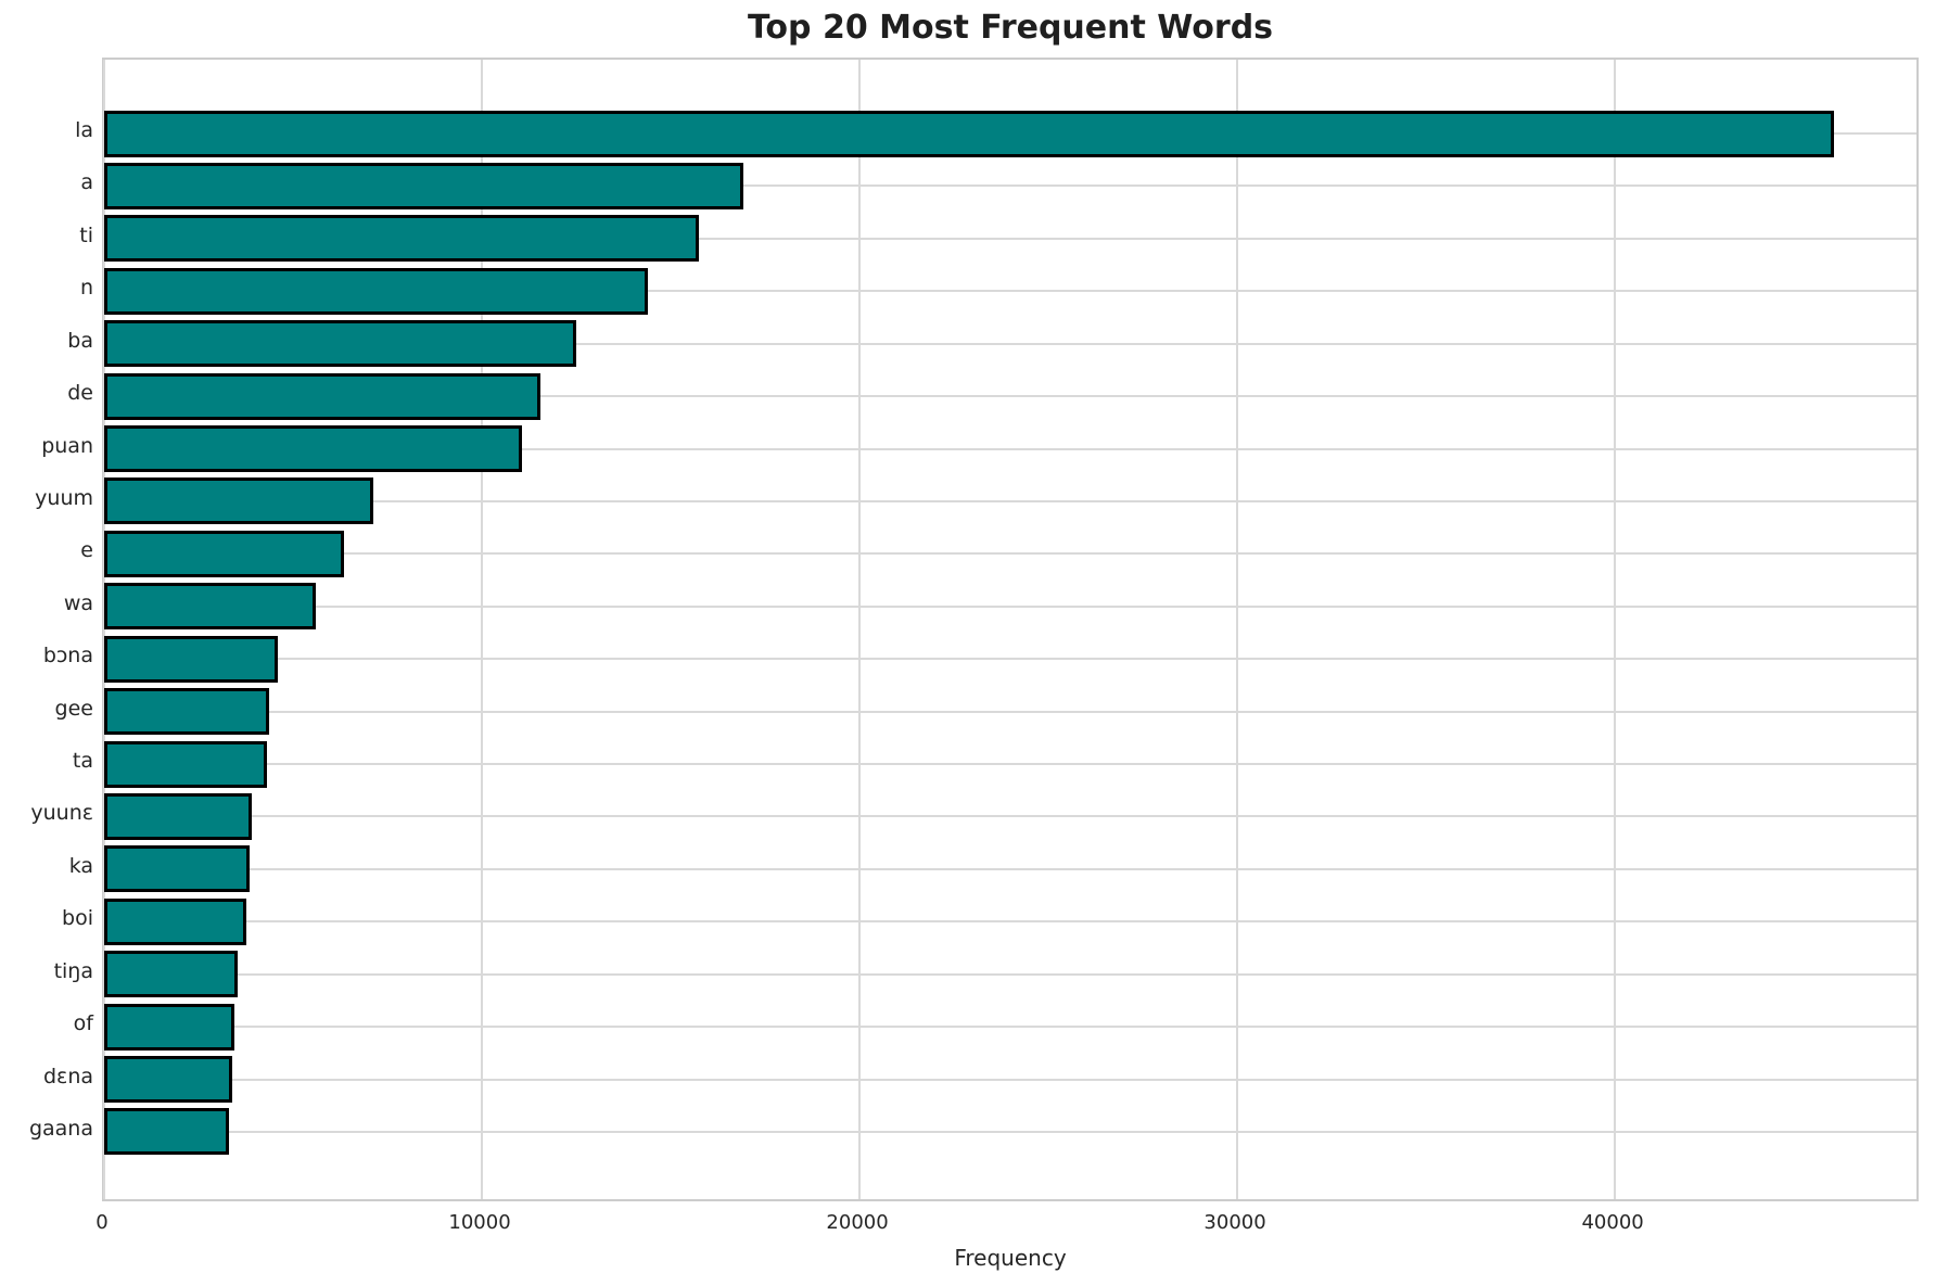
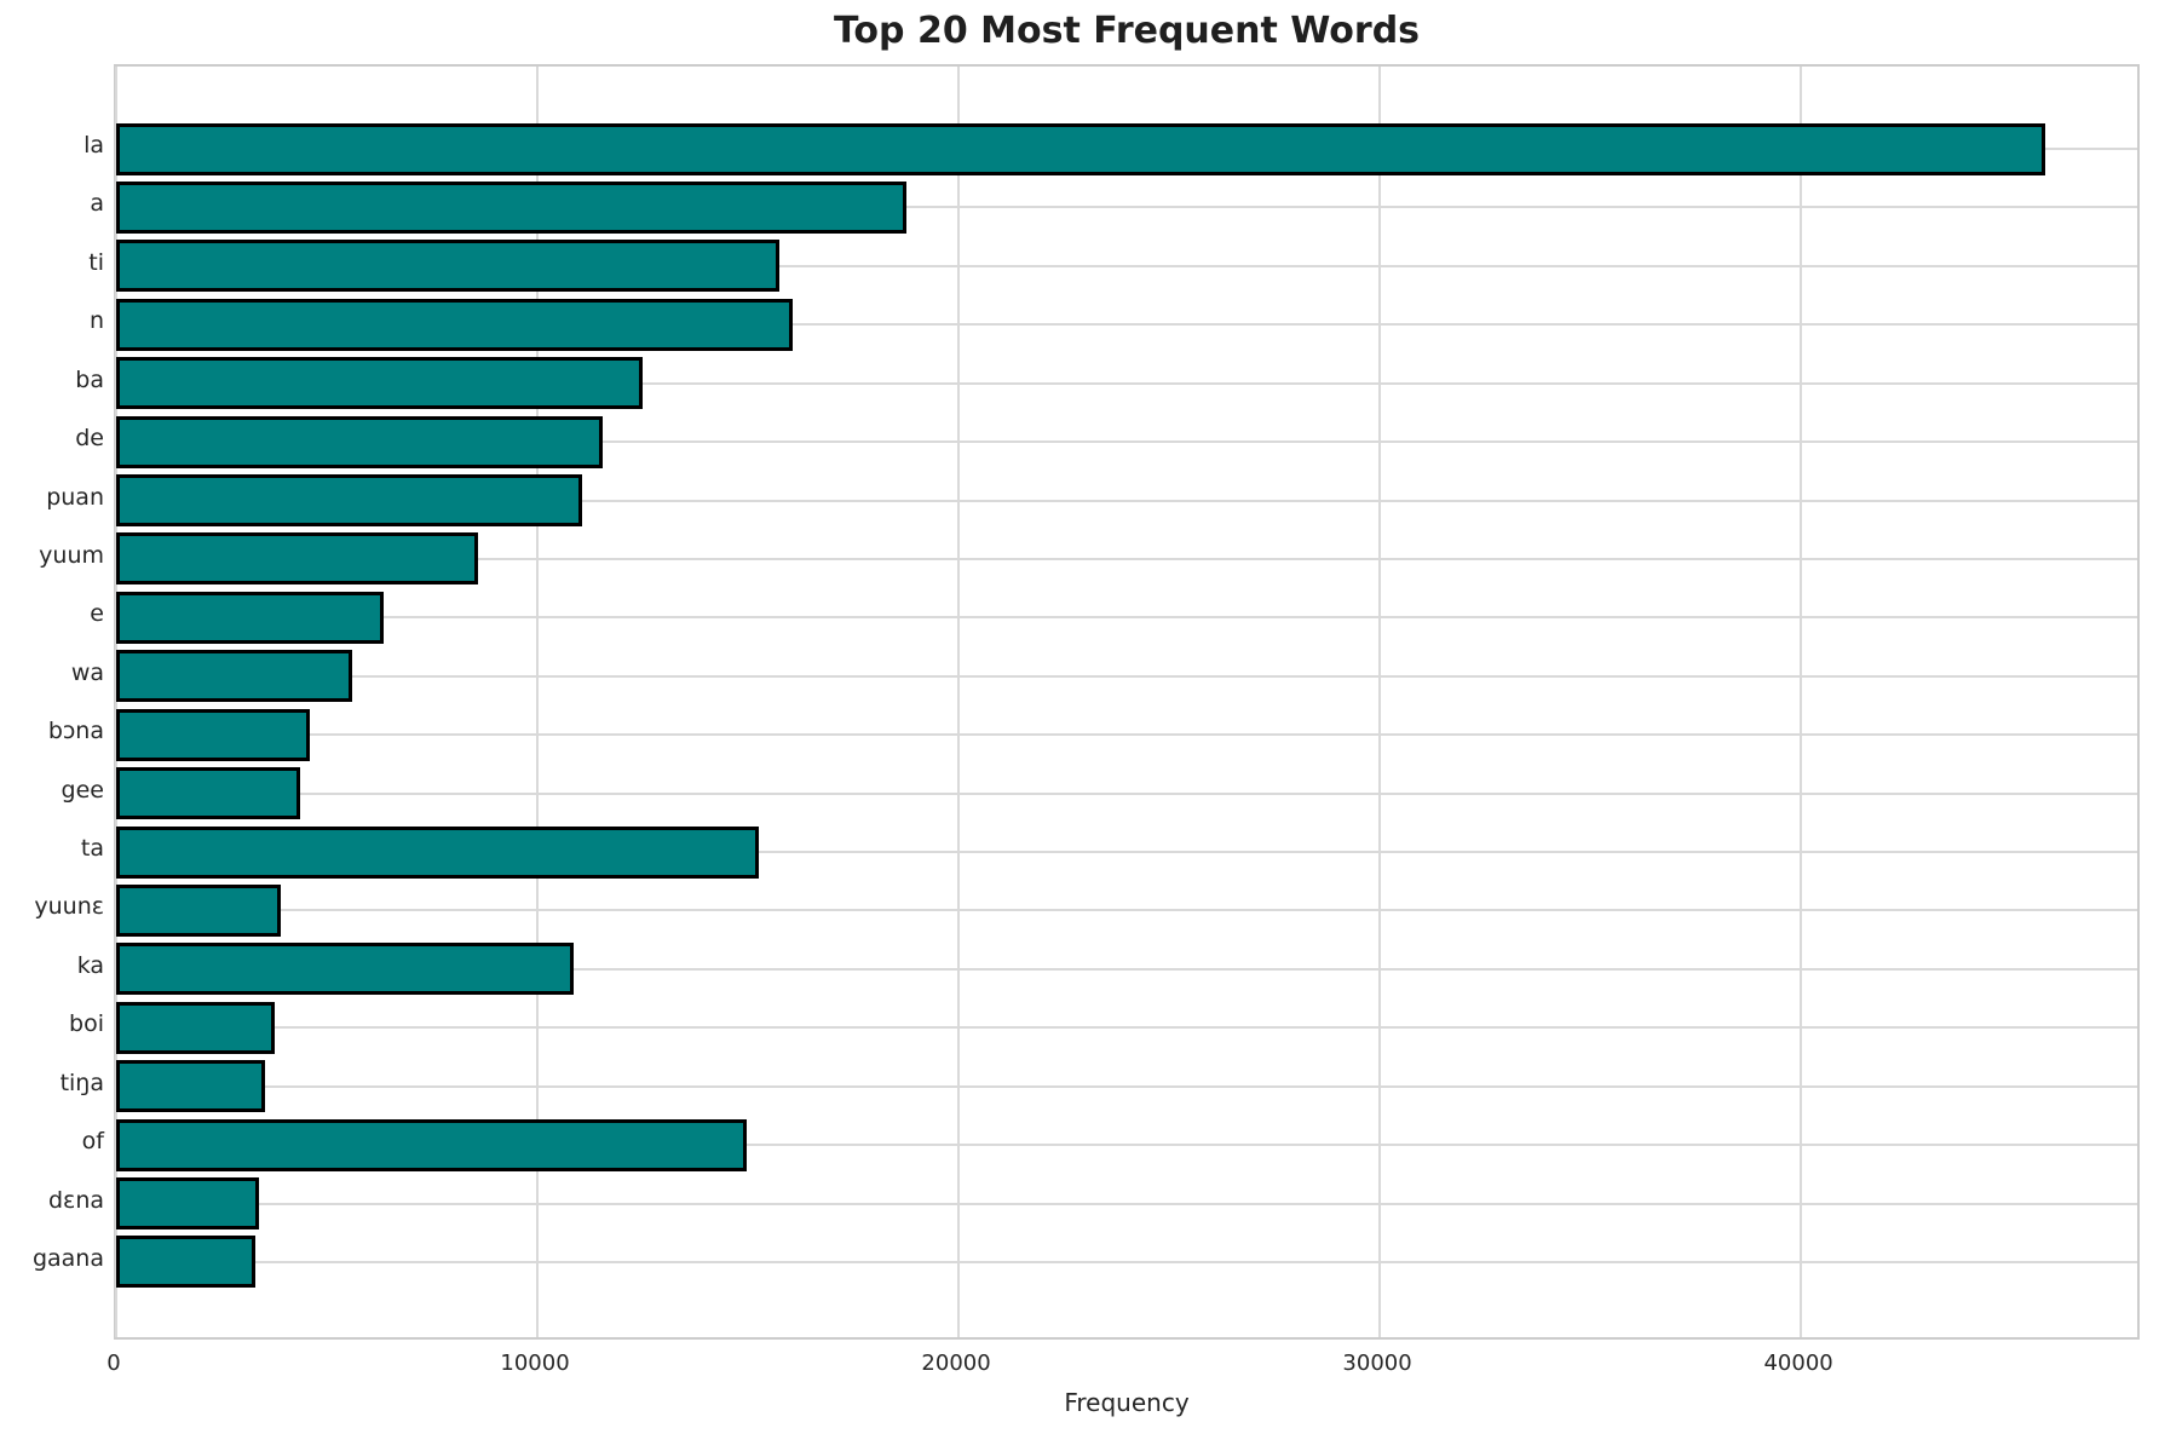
a: 17000 -> 18800
n: 14400 -> 16100
yuum: 7100 -> 8600
ta: 4300 -> 15300
ka: 3900 -> 10900
of: 3500 -> 15000
